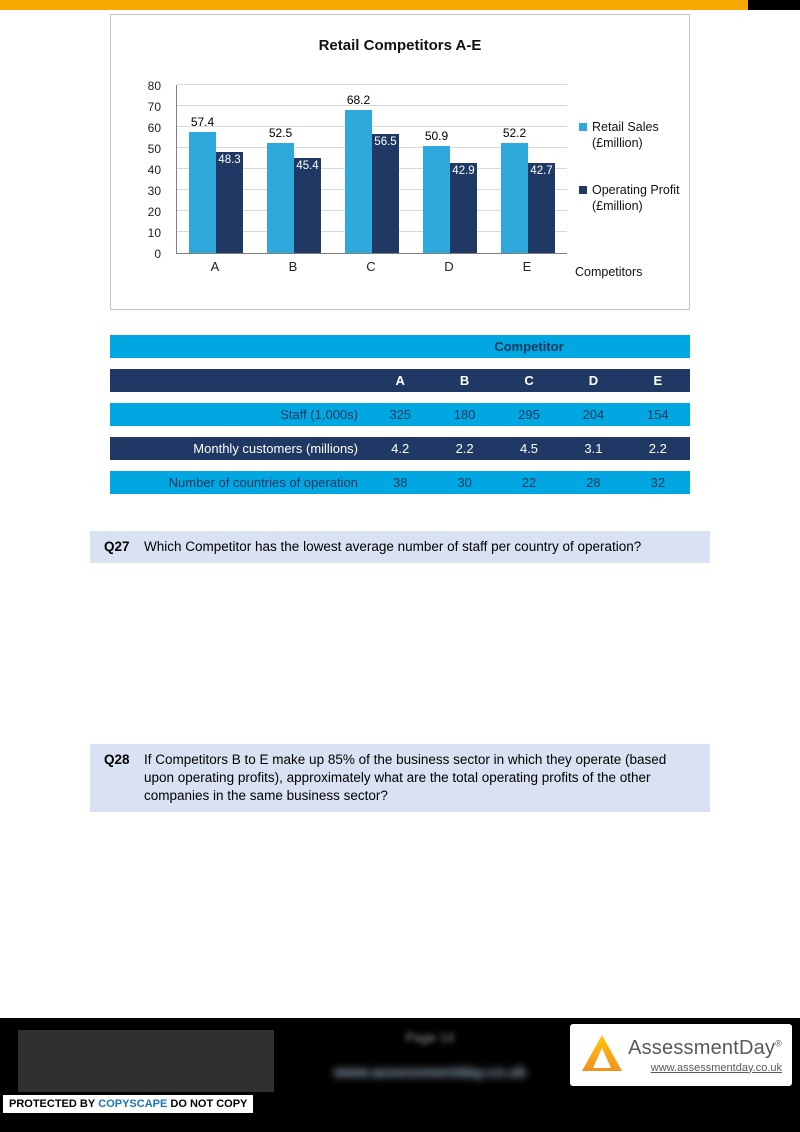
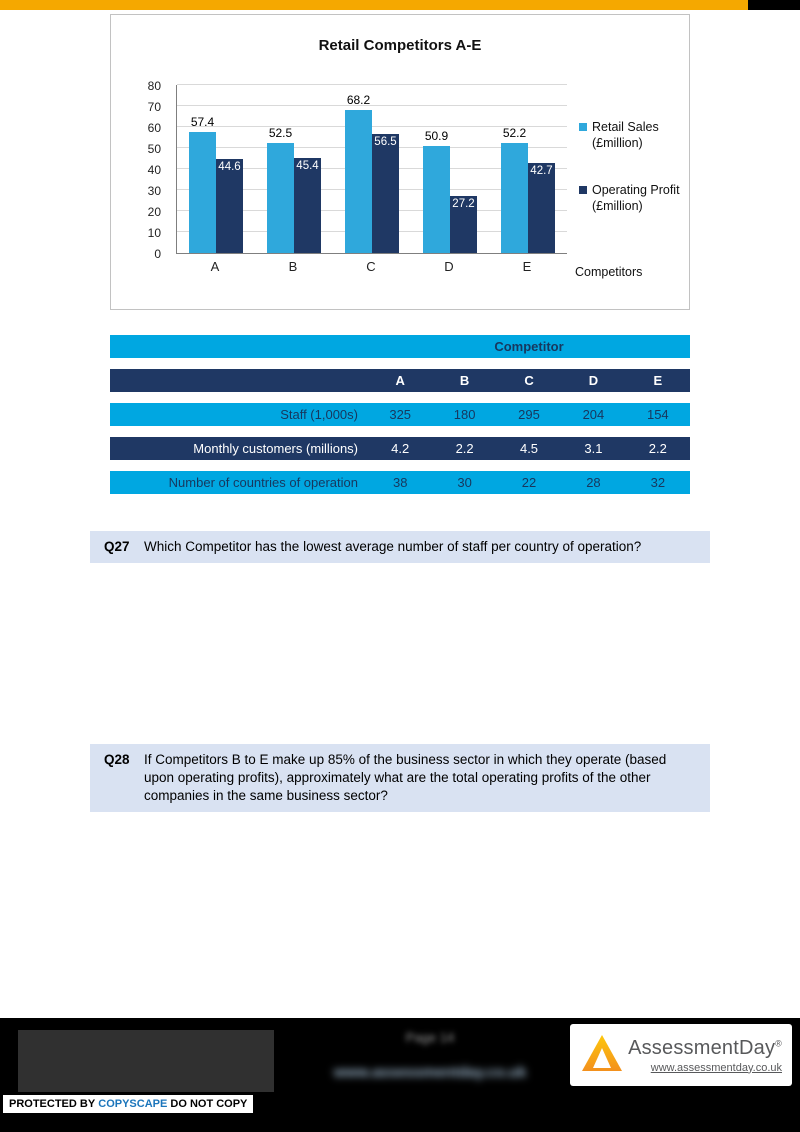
Operating Profit (£million)/A: 48.3 -> 44.6
Operating Profit (£million)/D: 42.9 -> 27.2
